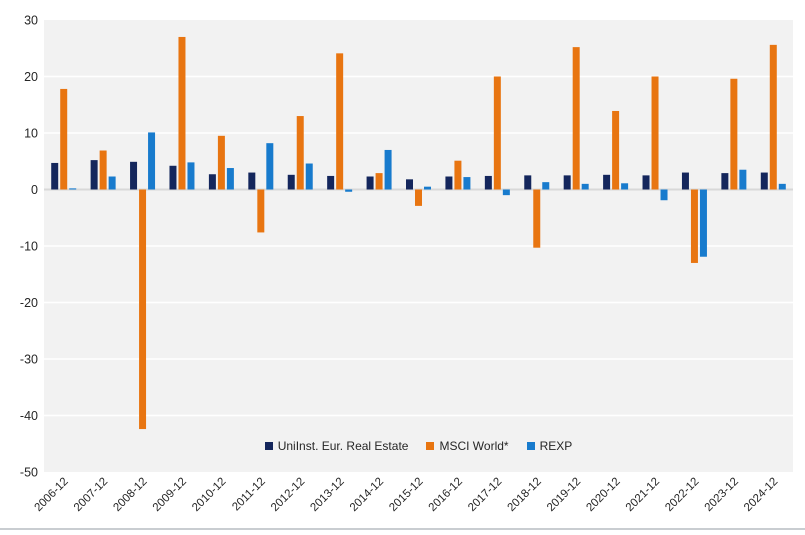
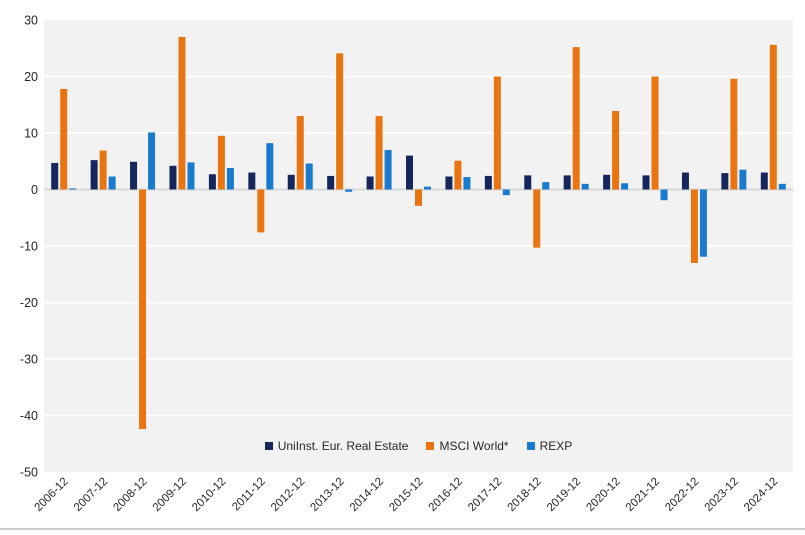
MSCI World*/2014-12: 3 -> 13
UniInst. Eur. Real Estate/2015-12: 2 -> 6
